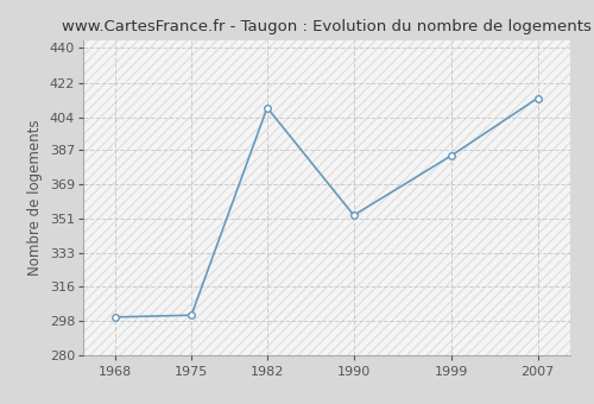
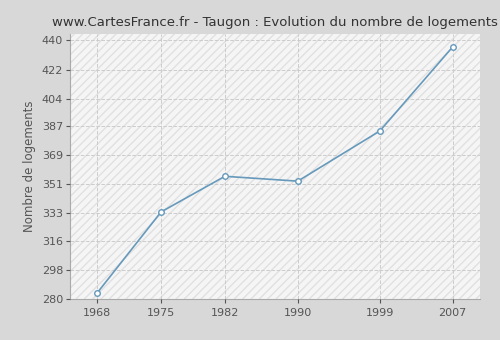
1968: 300 -> 284
1975: 301 -> 334
1982: 409 -> 356
2007: 414 -> 436
